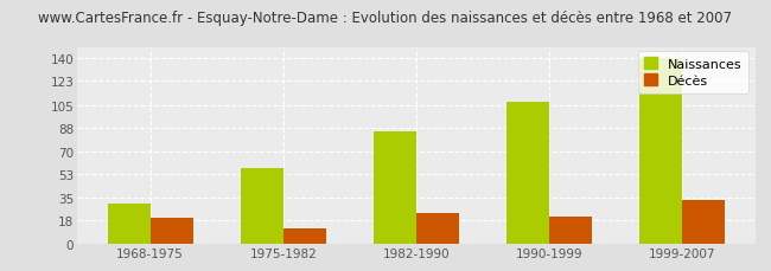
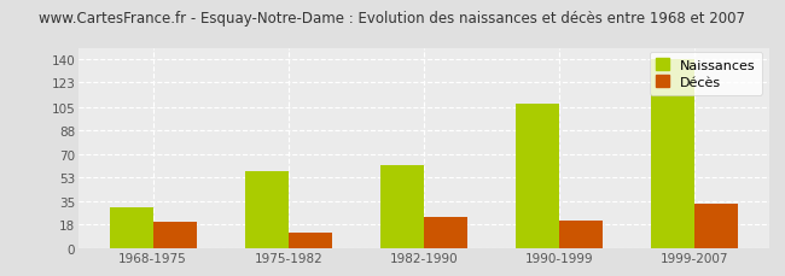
Naissances/1982-1990: 85 -> 62
